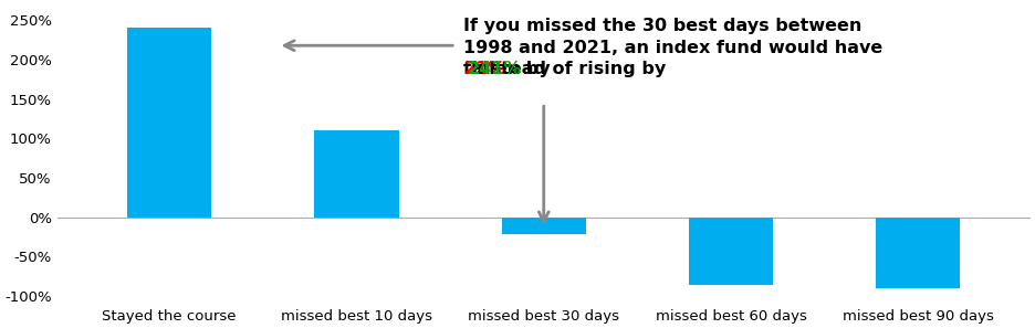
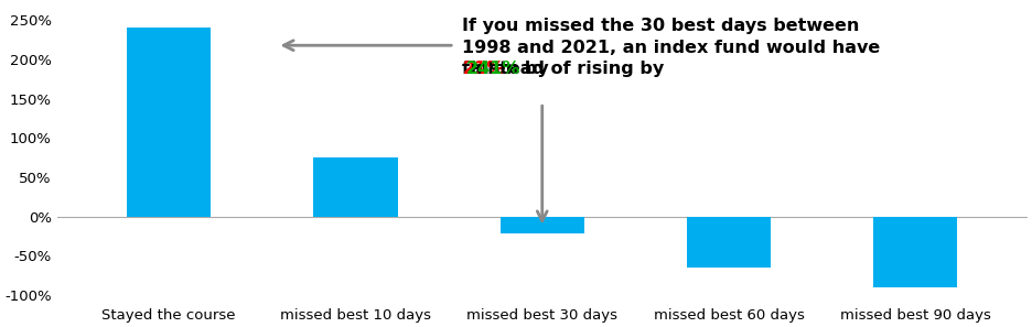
missed best 10 days: 110% -> 75%
missed best 60 days: -86% -> -65%
